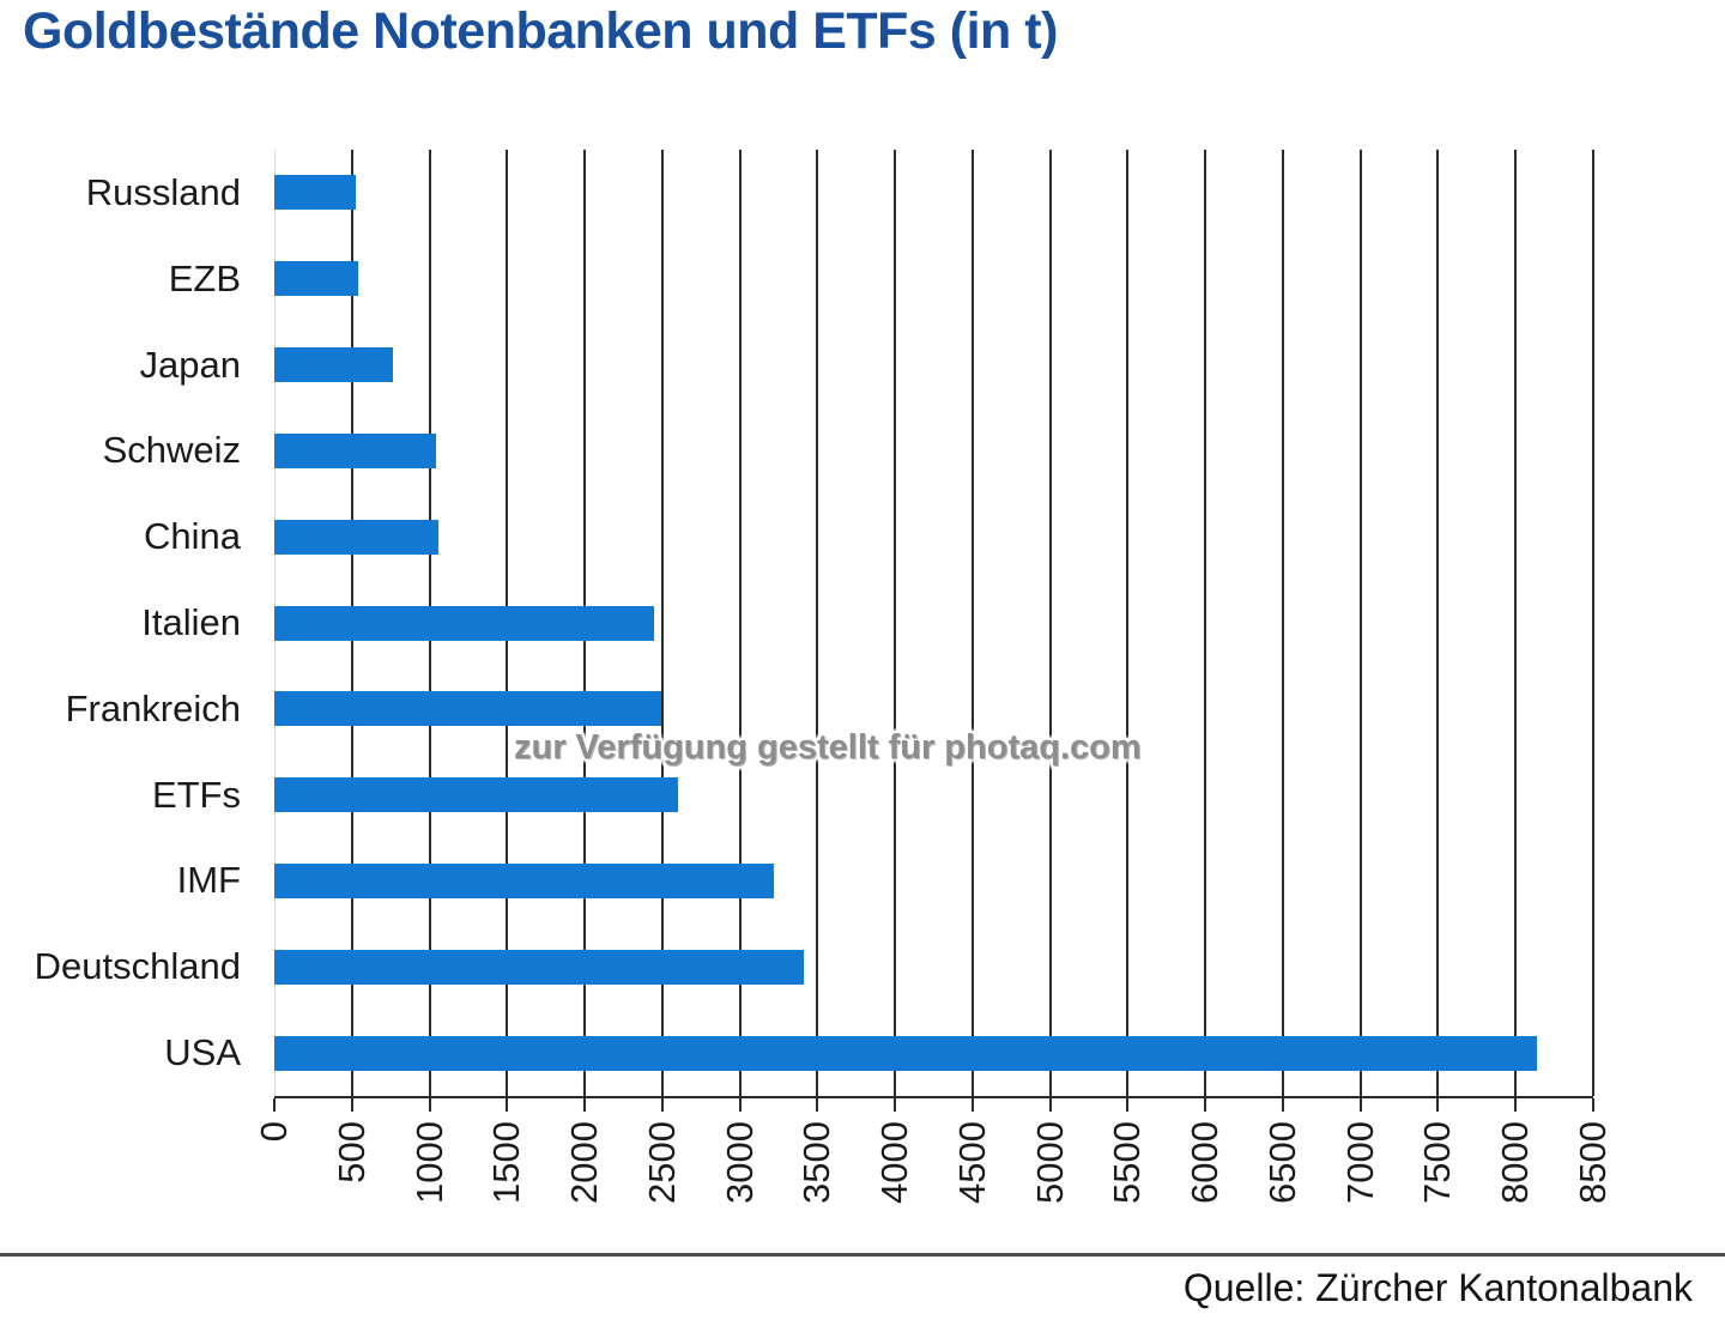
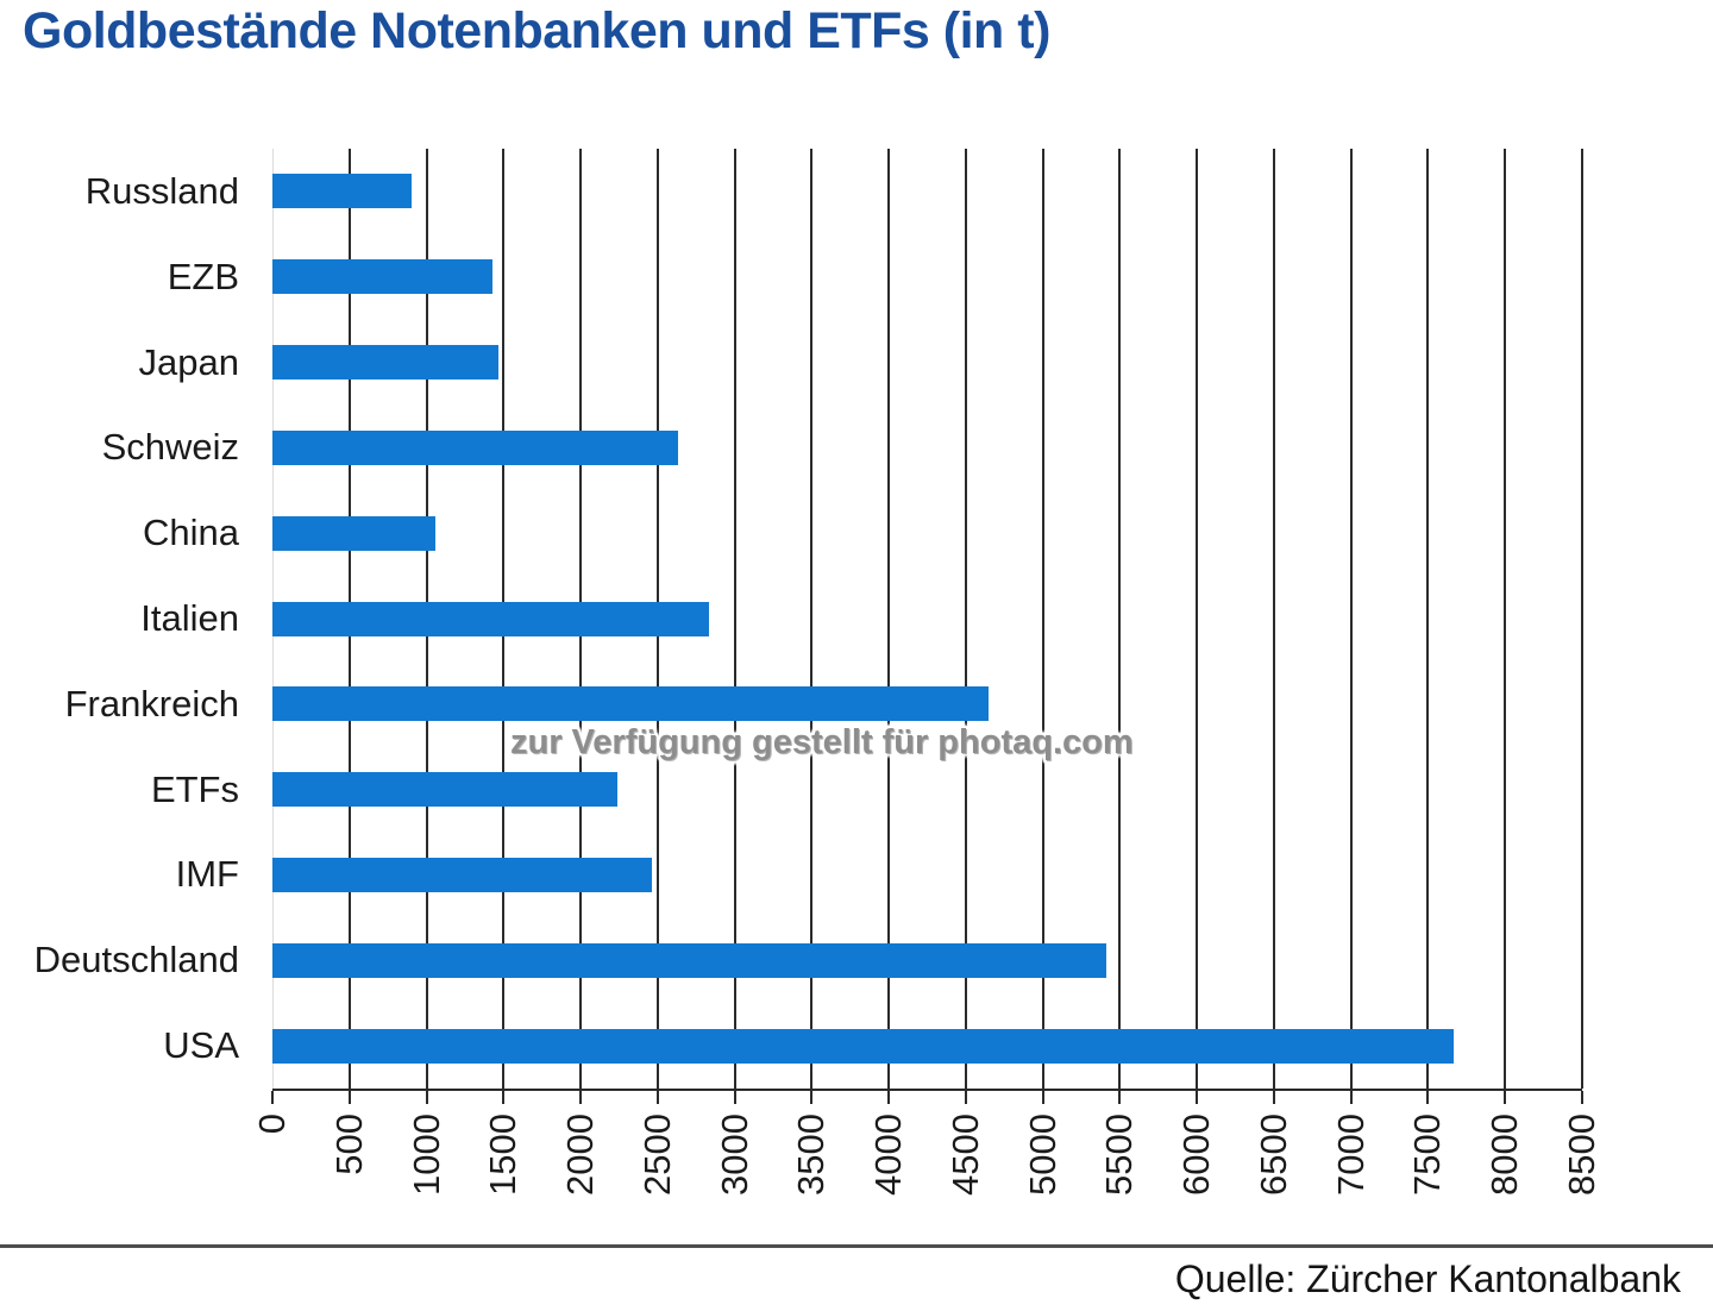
Russland: 520 -> 900
EZB: 540 -> 1430
Japan: 760 -> 1470
Schweiz: 1040 -> 2630
Italien: 2450 -> 2830
Frankreich: 2490 -> 4650
ETFs: 2600 -> 2240
IMF: 3220 -> 2460
Deutschland: 3410 -> 5410
USA: 8140 -> 7670
